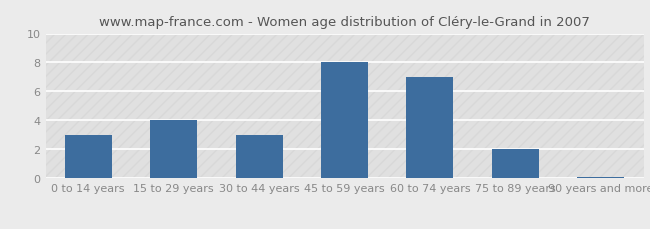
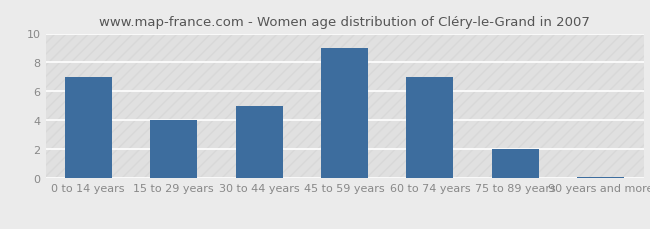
0 to 14 years: 3.0 -> 7.0
30 to 44 years: 3.0 -> 5.0
45 to 59 years: 8.0 -> 9.0
